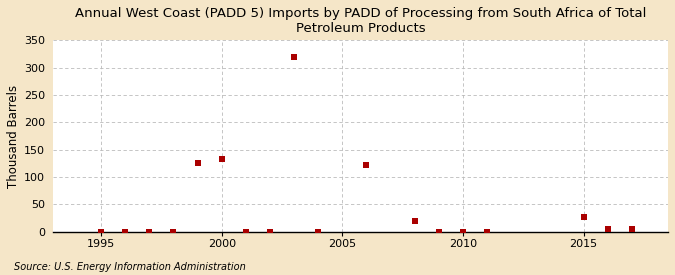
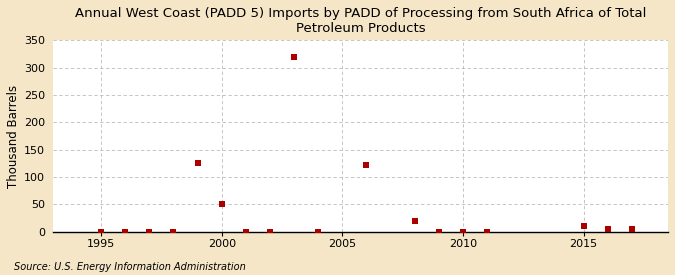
2000: 134 -> 50
2015: 28 -> 10
